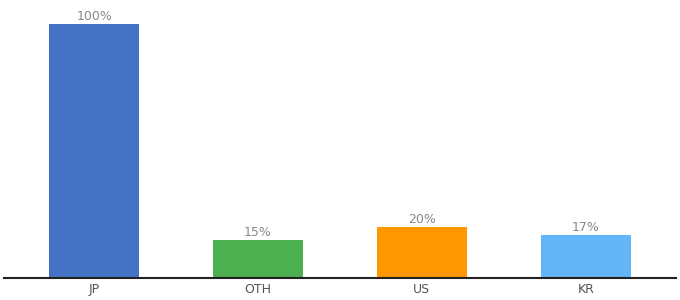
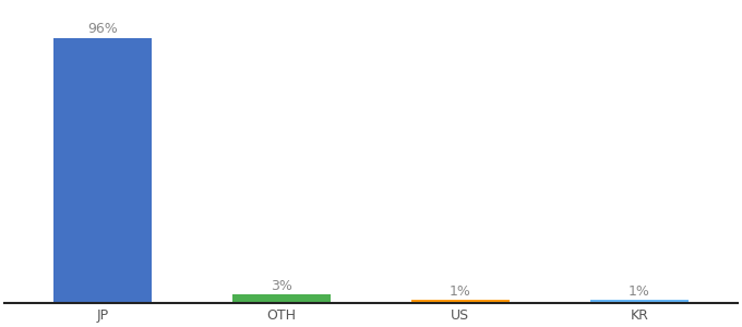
JP: 100% -> 96%
OTH: 15% -> 3%
US: 20% -> 1%
KR: 17% -> 1%
